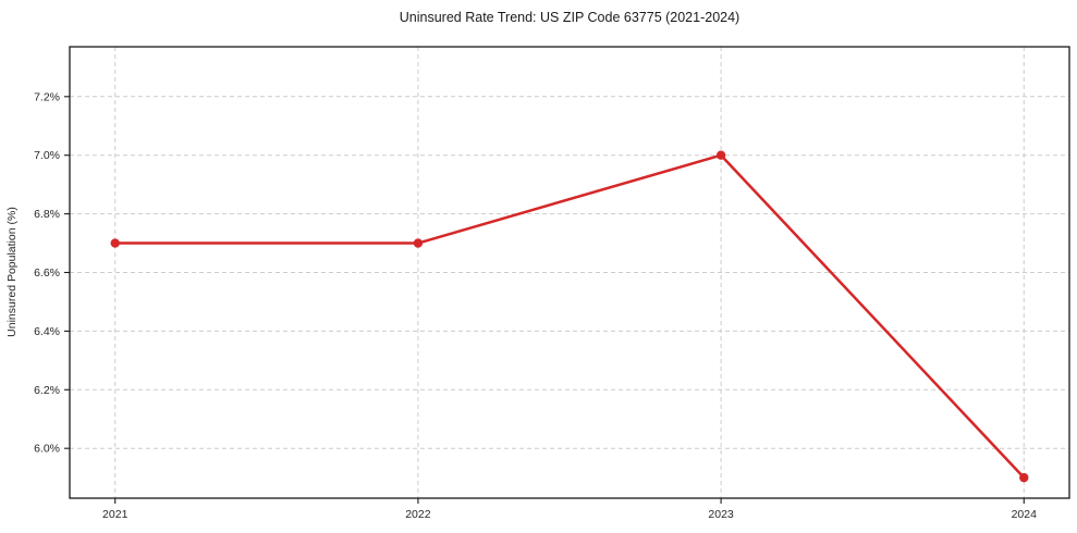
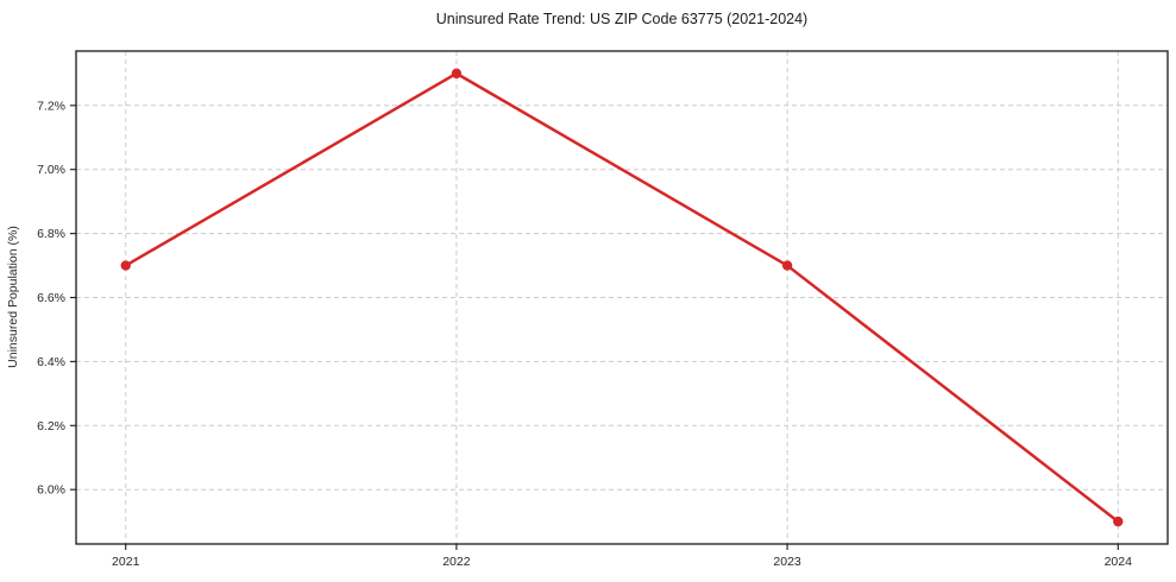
2022: 6.7% -> 7.3%
2023: 7.0% -> 6.7%
